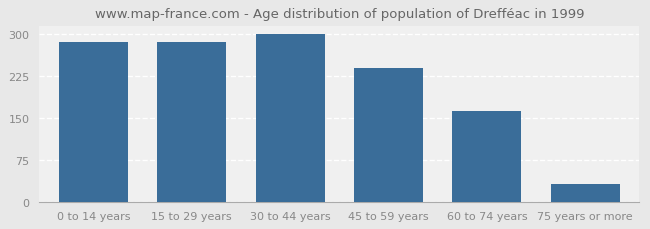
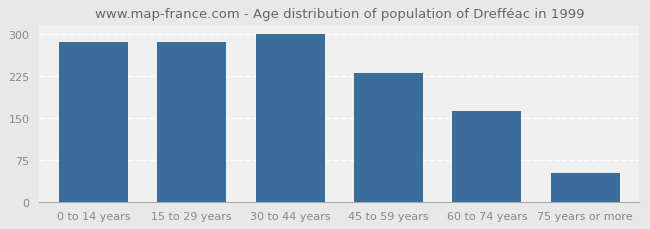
45 to 59 years: 240 -> 230
75 years or more: 32 -> 52
